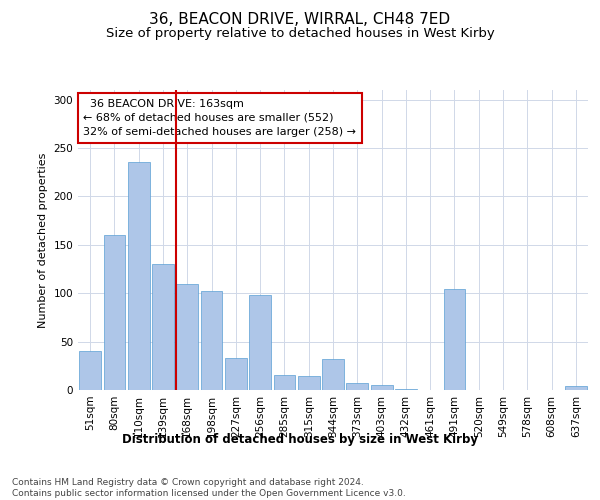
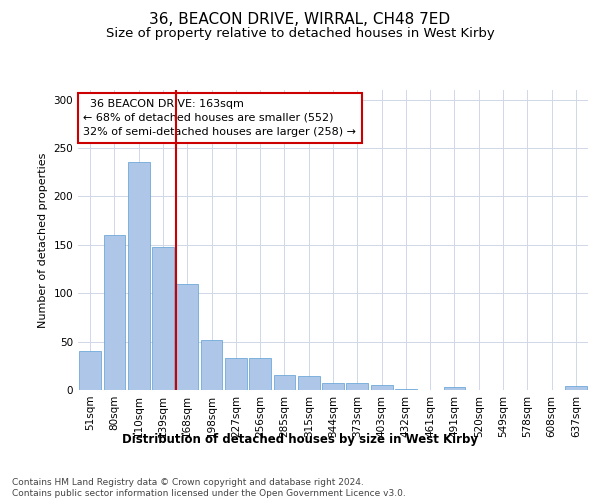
139sqm: 130 -> 148
198sqm: 102 -> 52
256sqm: 98 -> 33
344sqm: 32 -> 7
491sqm: 104 -> 3
